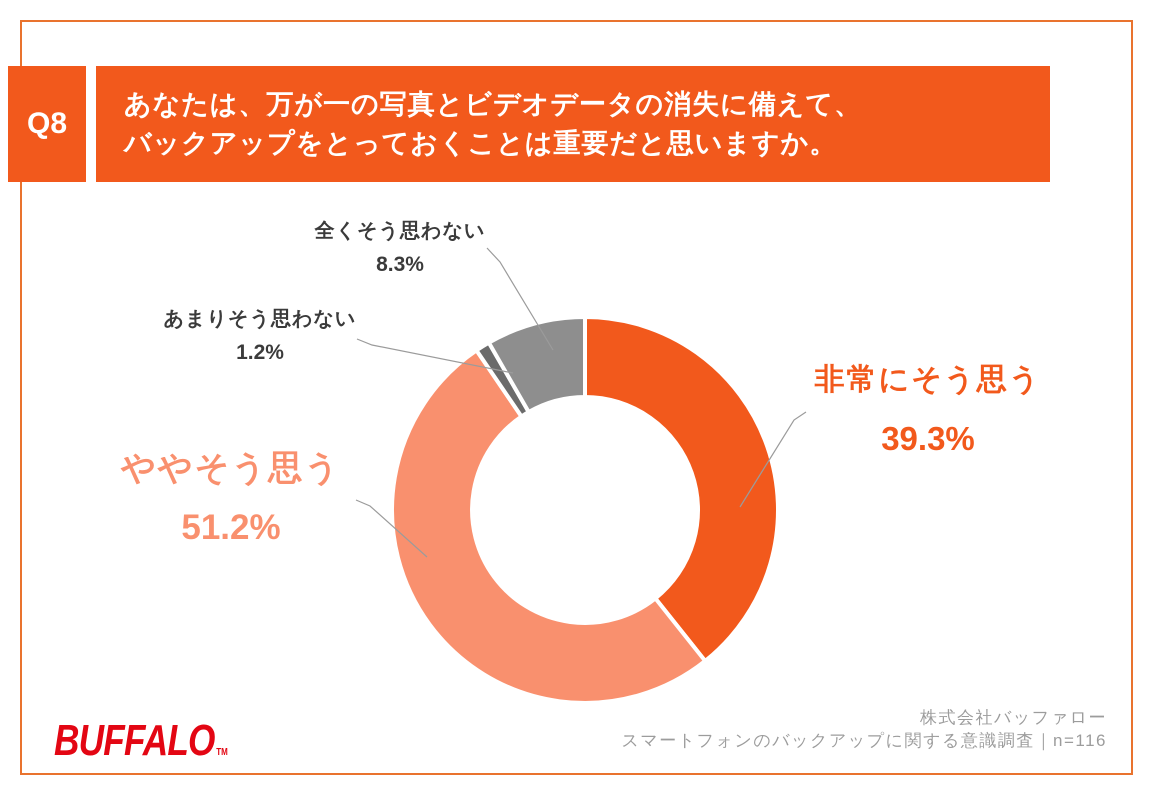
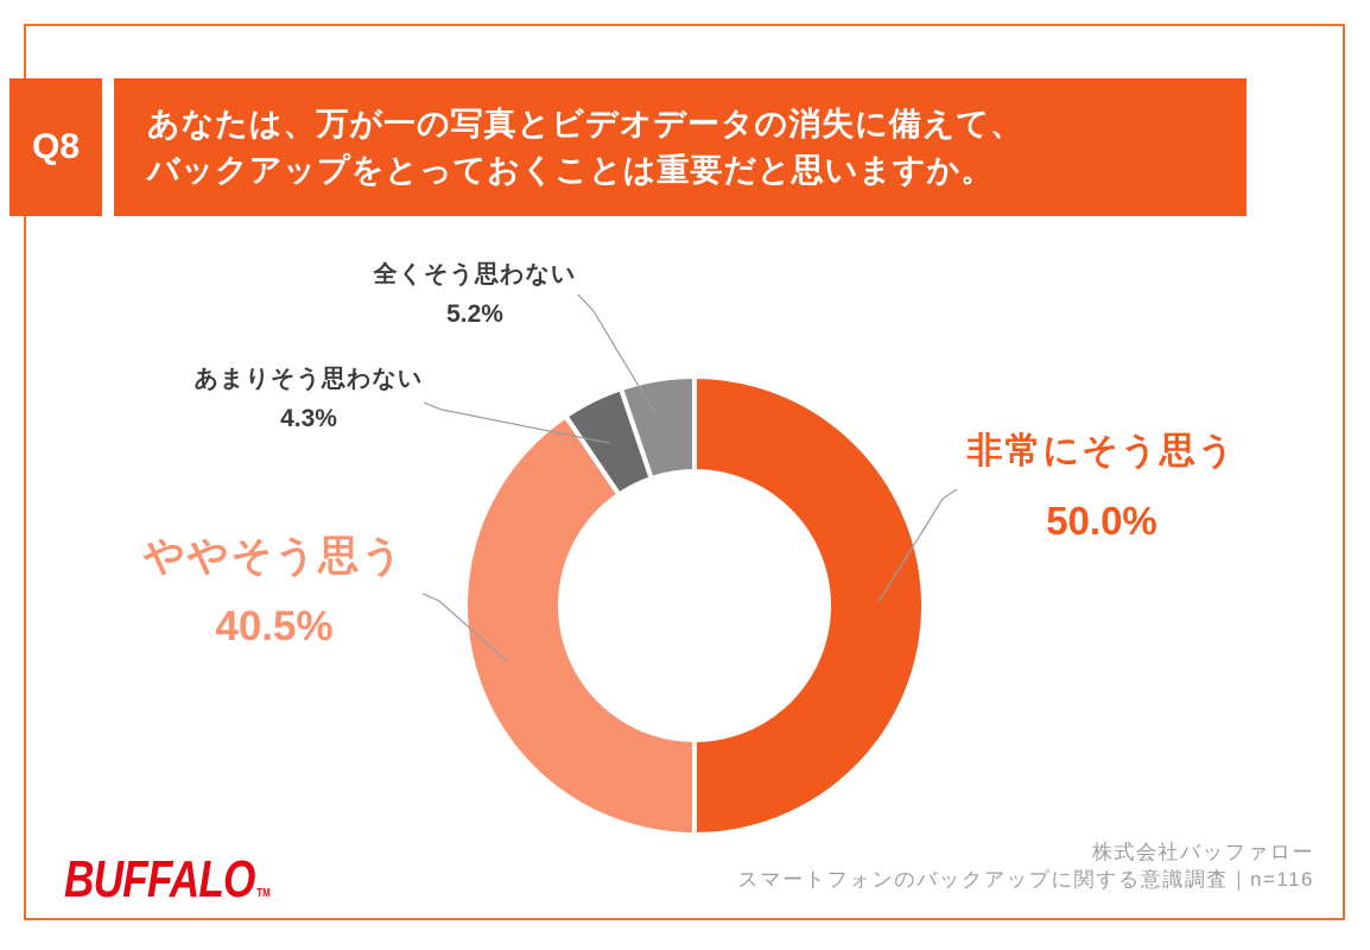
非常にそう思う: 39.3% -> 50.0%
ややそう思う: 51.2% -> 40.5%
あまりそう思わない: 1.2% -> 4.3%
全くそう思わない: 8.3% -> 5.2%
